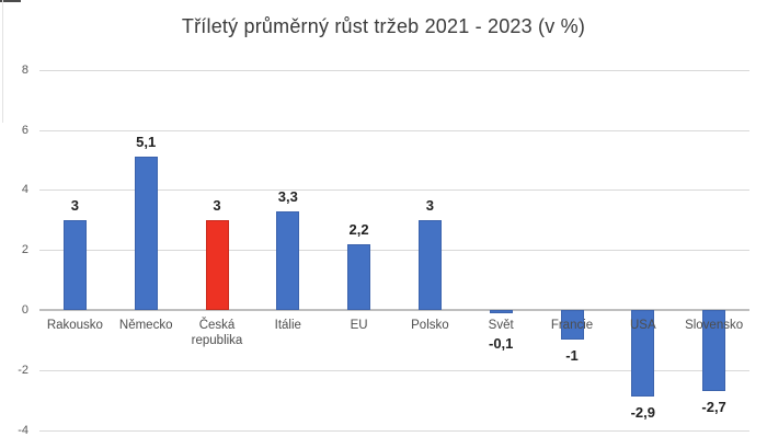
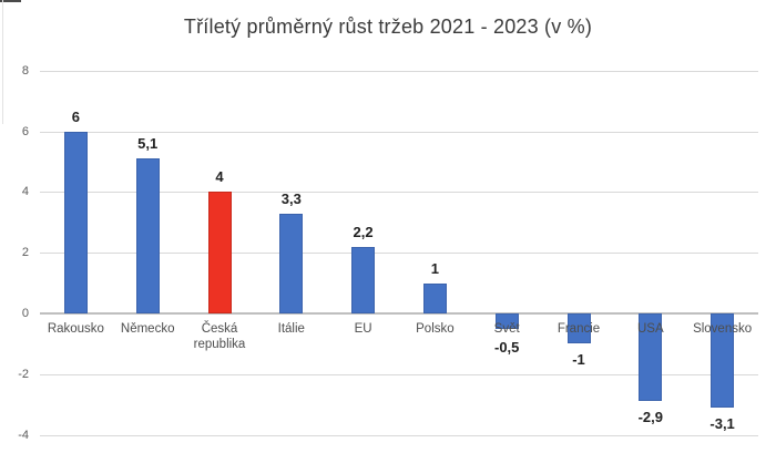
Rakousko: 3 -> 6
Česká republika: 3 -> 4
Polsko: 3 -> 1
Svět: -0,1 -> -0,5
Slovensko: -2,7 -> -3,1
